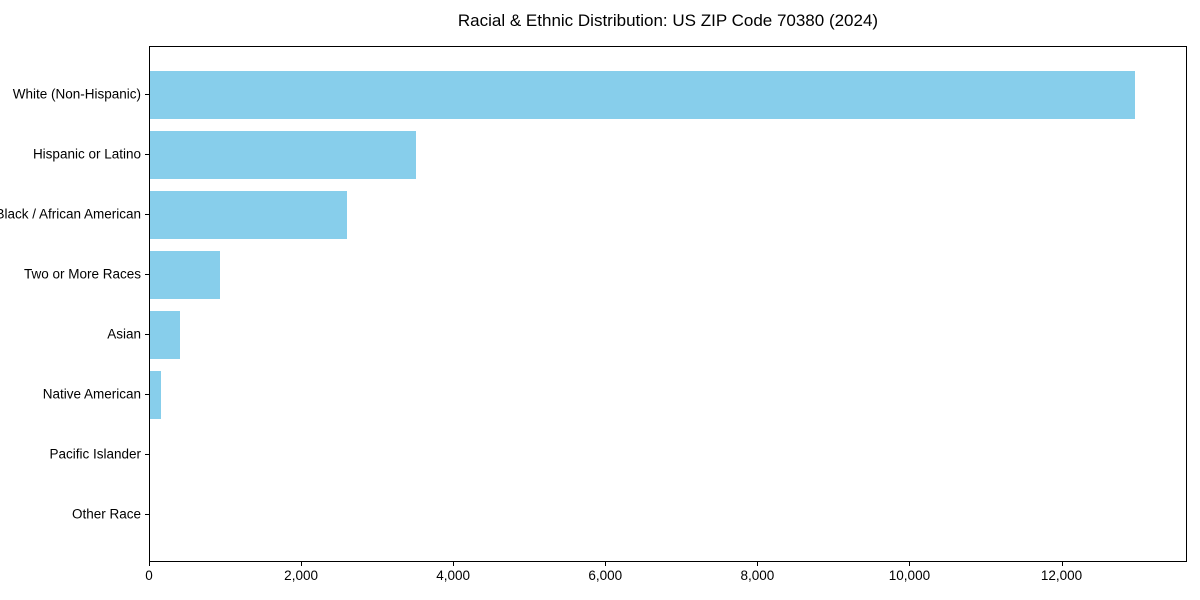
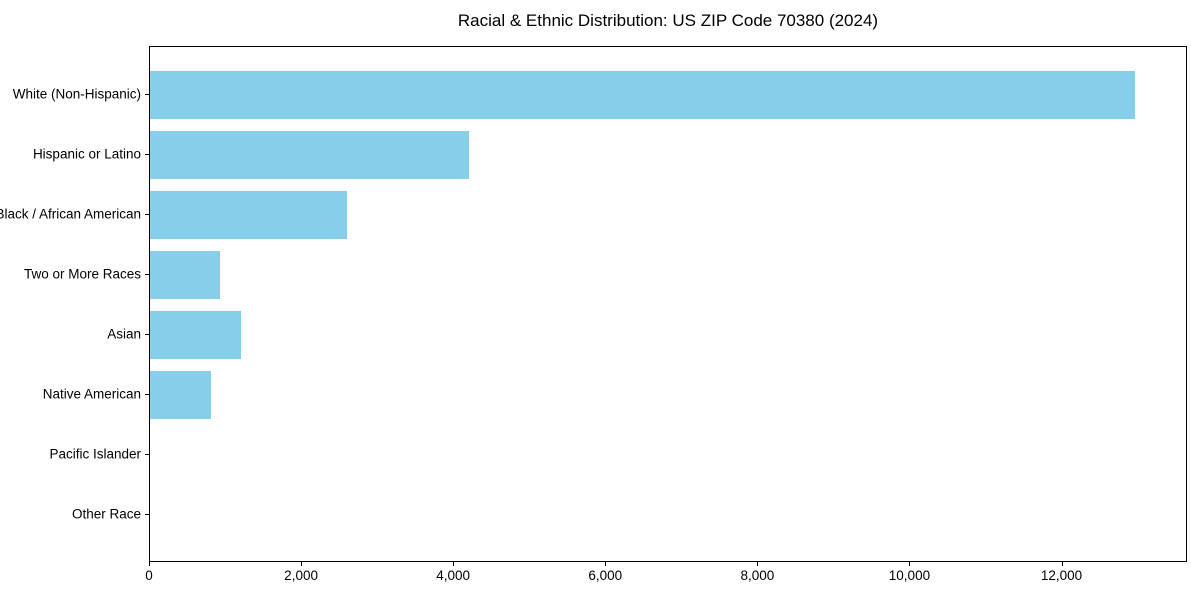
Hispanic or Latino: 3500 -> 4200
Asian: 400 -> 1200
Native American: 100 -> 800
